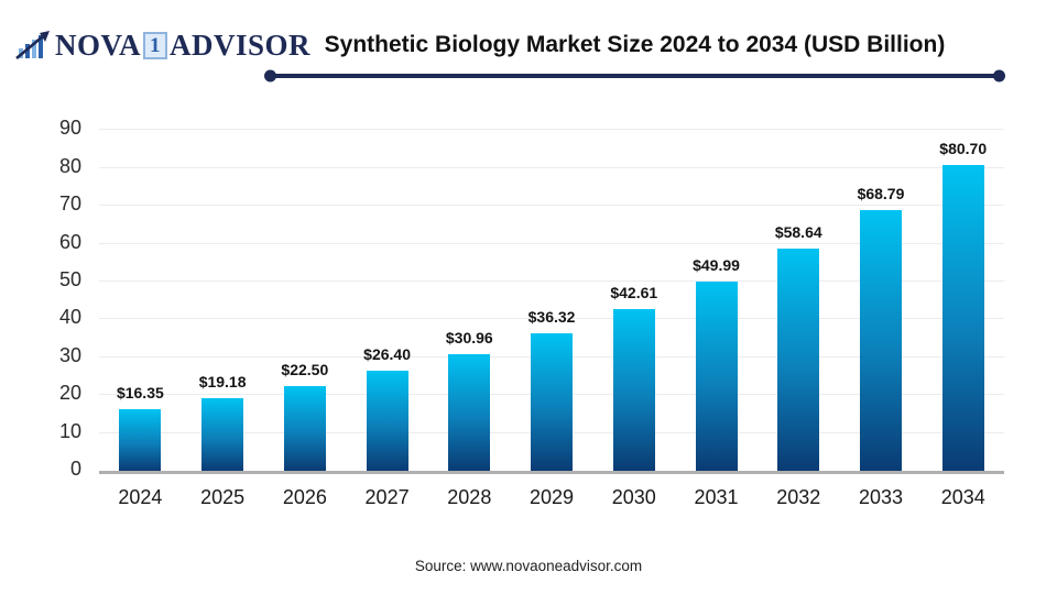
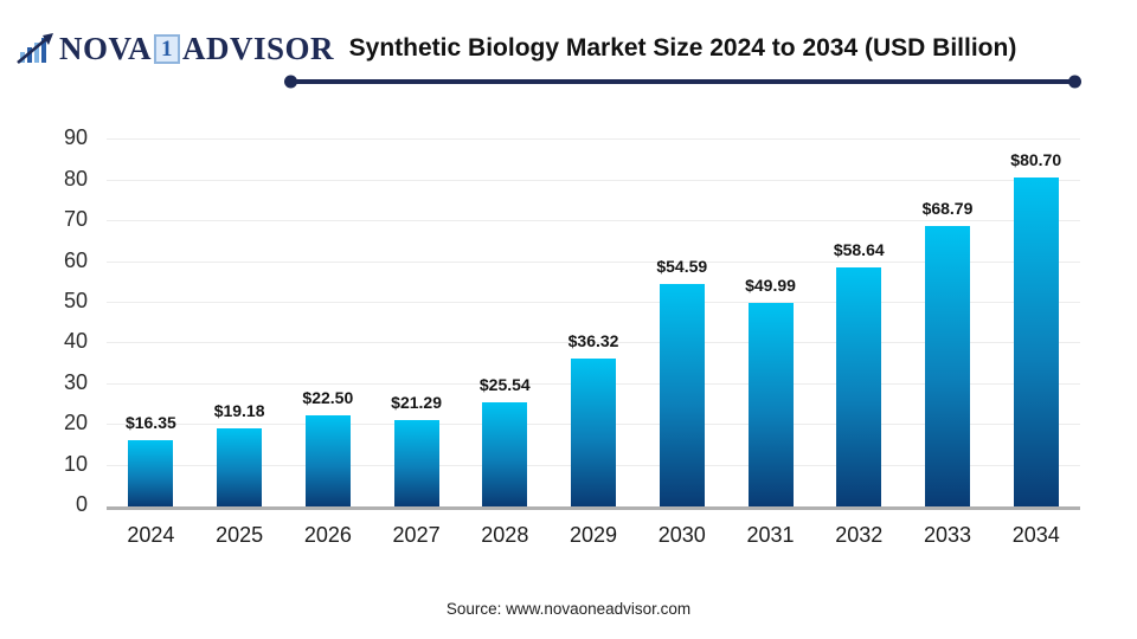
2027: $26.40 -> $21.29
2028: $30.96 -> $25.54
2030: $42.61 -> $54.59
